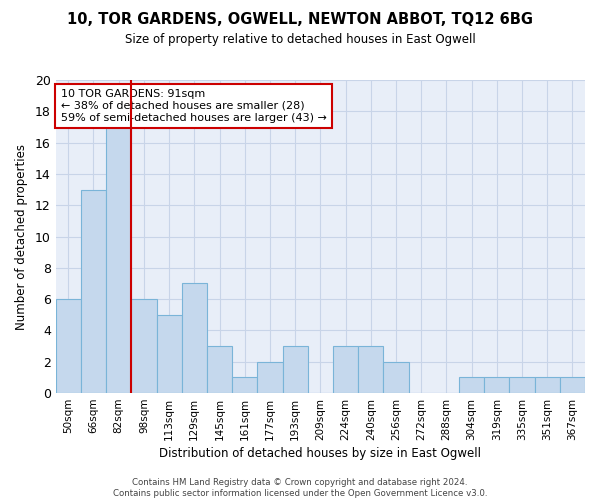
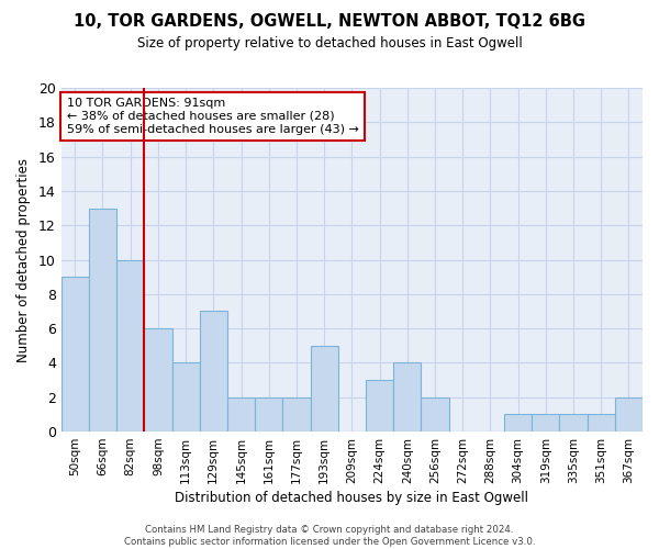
50sqm: 6 -> 9
82sqm: 17 -> 10
113sqm: 5 -> 4
145sqm: 3 -> 2
161sqm: 1 -> 2
193sqm: 3 -> 5
240sqm: 3 -> 4
367sqm: 1 -> 2
